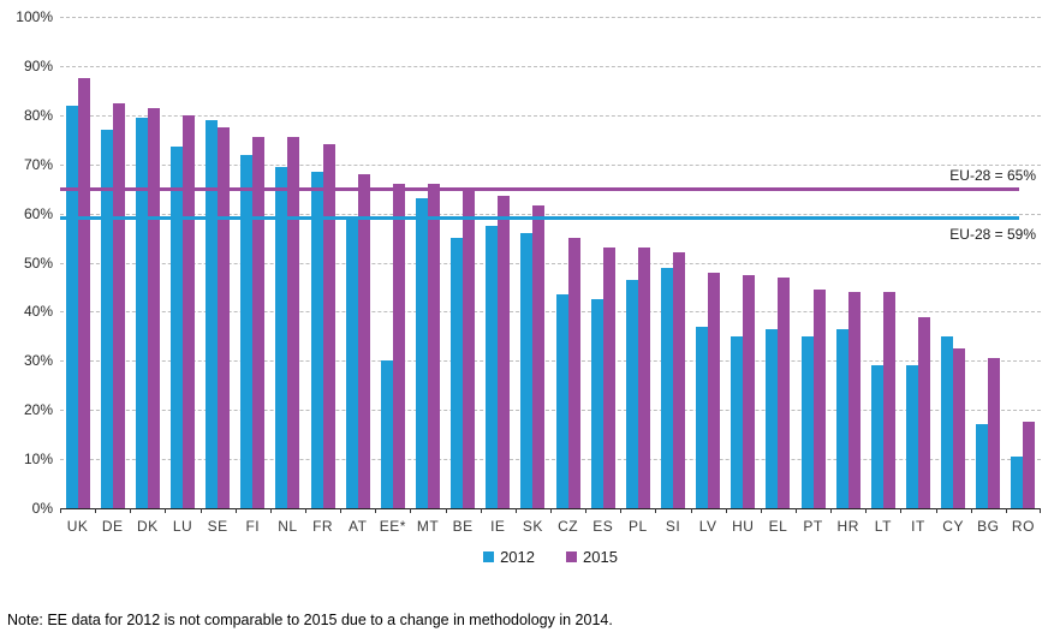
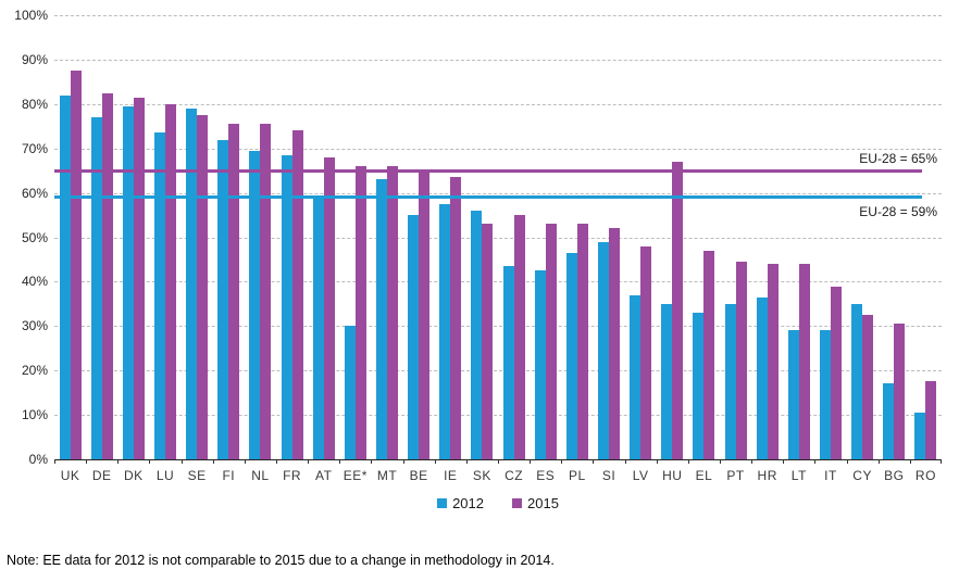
2015/SK: 62% -> 53%
2015/HU: 48% -> 67%
2012/EL: 36% -> 33%
